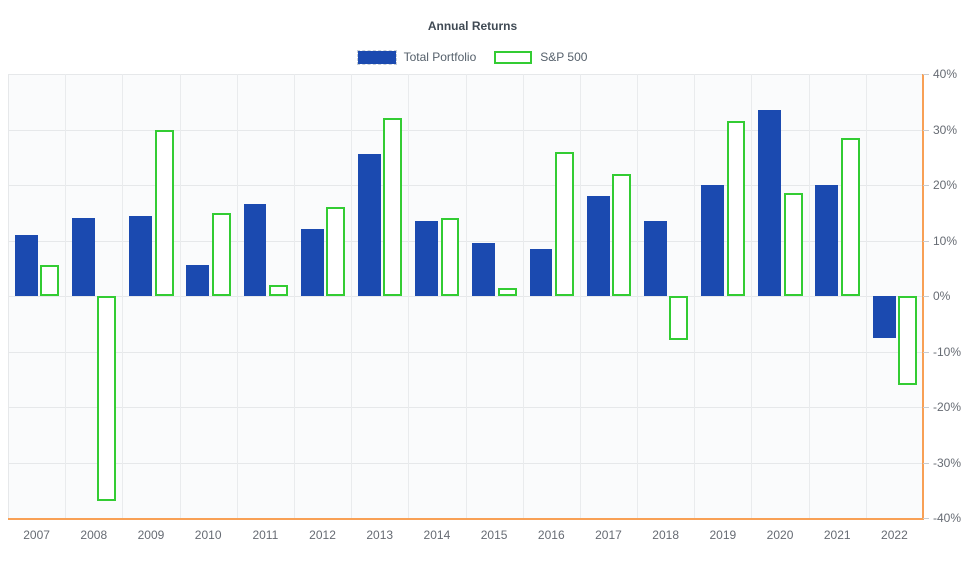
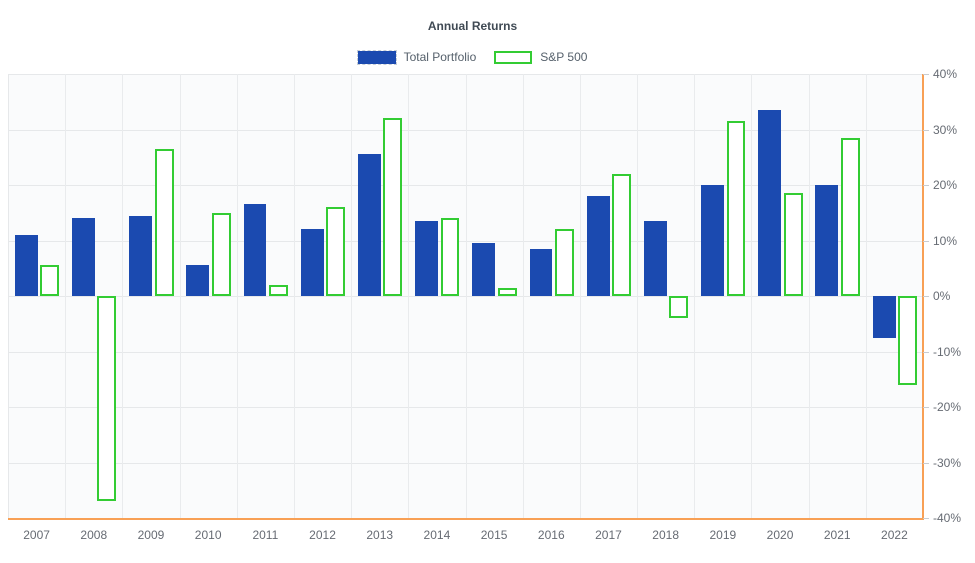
S&P 500/2009: 30% -> 26%
S&P 500/2016: 26% -> 12%
S&P 500/2018: -8% -> -4%
